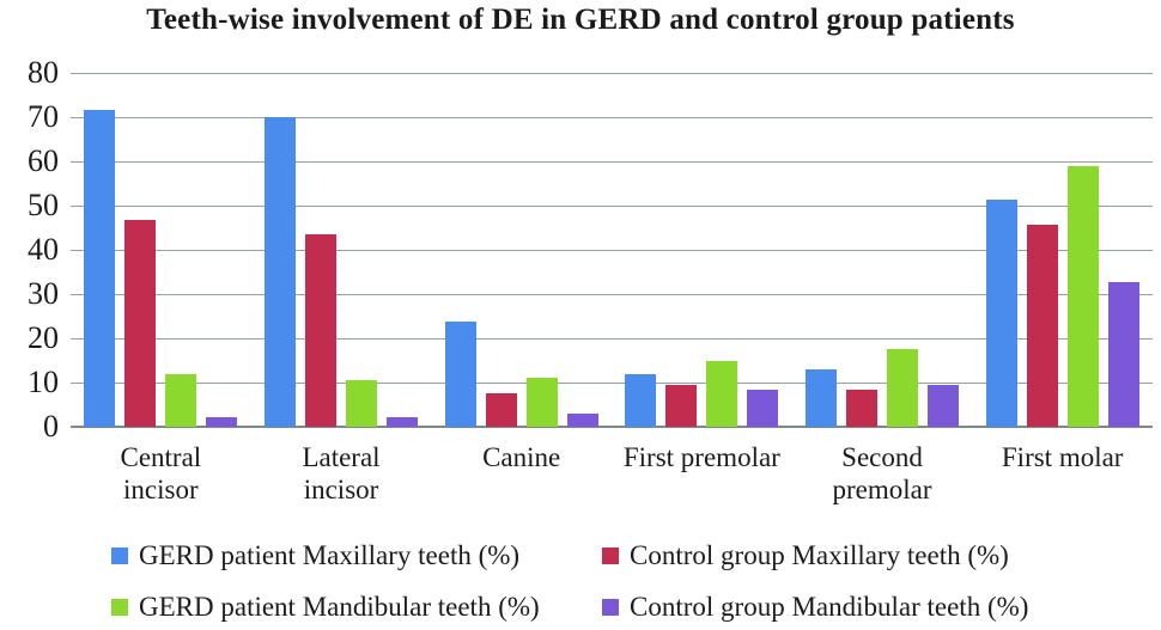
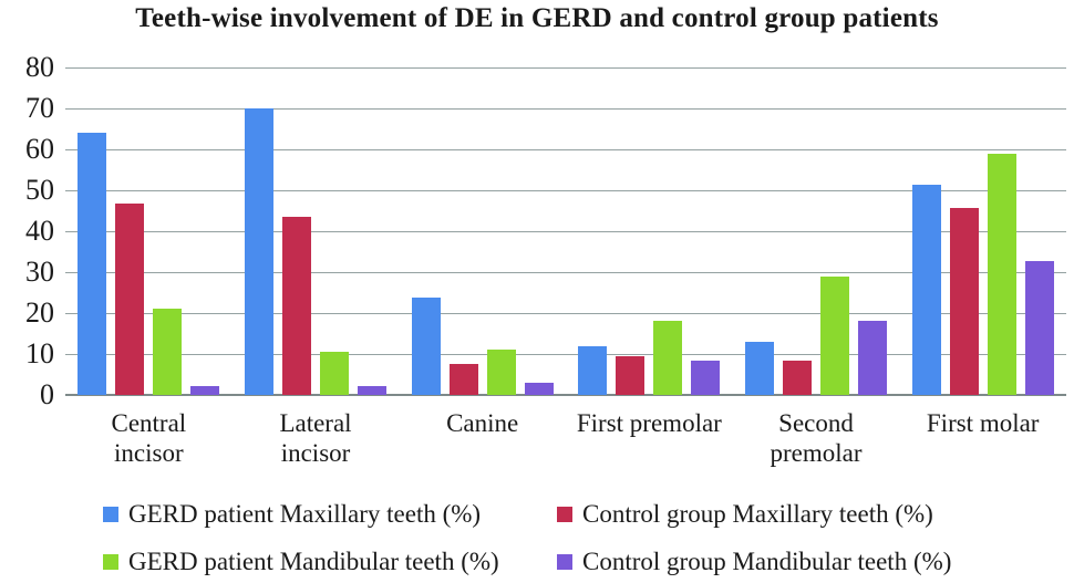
GERD patient Maxillary teeth (%)/Central incisor: 72 -> 64
GERD patient Mandibular teeth (%)/Central incisor: 12 -> 21
GERD patient Mandibular teeth (%)/First premolar: 15 -> 18
GERD patient Mandibular teeth (%)/Second premolar: 18 -> 29
Control group Mandibular teeth (%)/Second premolar: 10 -> 18
